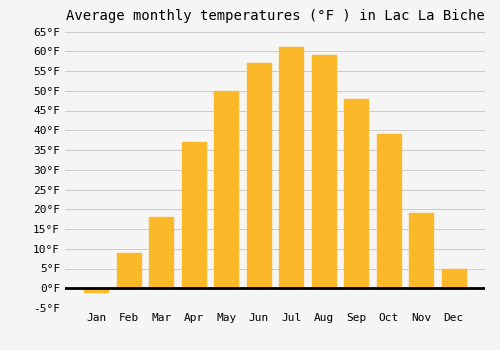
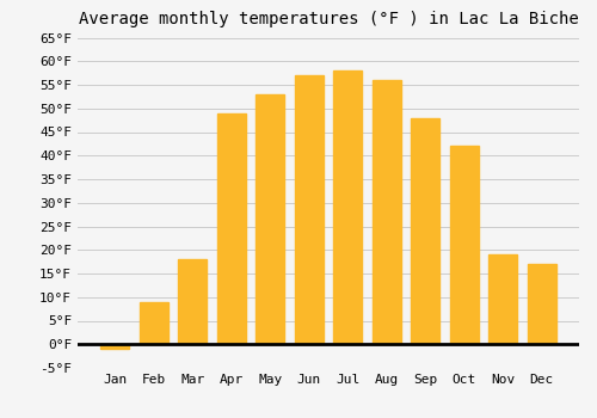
Apr: 37°F -> 49°F
May: 50°F -> 53°F
Jul: 61°F -> 58°F
Aug: 59°F -> 56°F
Oct: 39°F -> 42°F
Dec: 5°F -> 17°F
